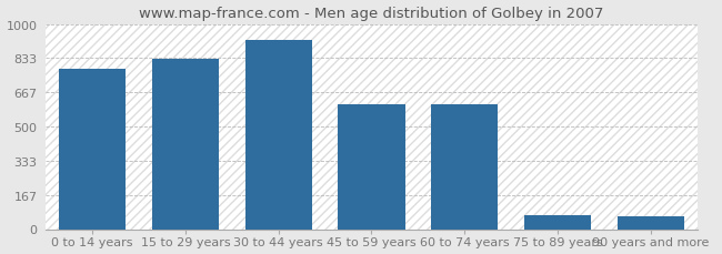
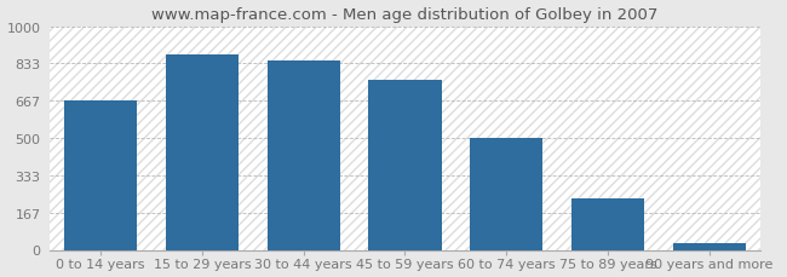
0 to 14 years: 780 -> 670
15 to 29 years: 830 -> 870
30 to 44 years: 920 -> 840
45 to 59 years: 610 -> 760
60 to 74 years: 610 -> 500
75 to 89 years: 70 -> 230
90 years and more: 60 -> 30
